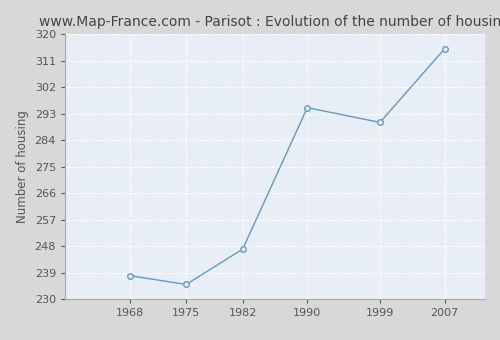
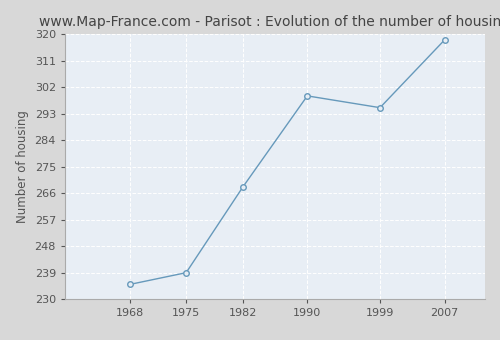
1968: 238 -> 235
1975: 235 -> 239
1982: 247 -> 268
1990: 295 -> 299
1999: 290 -> 295
2007: 315 -> 318
